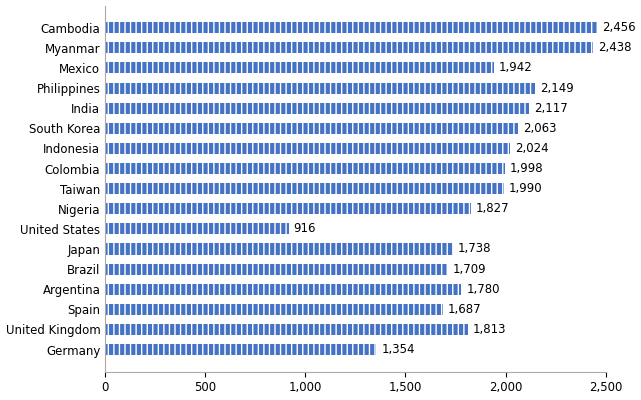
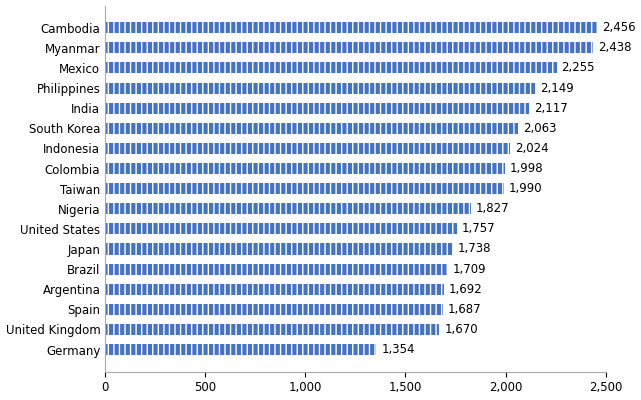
Mexico: 1,942 -> 2,255
United States: 916 -> 1,757
Argentina: 1,780 -> 1,692
United Kingdom: 1,813 -> 1,670
